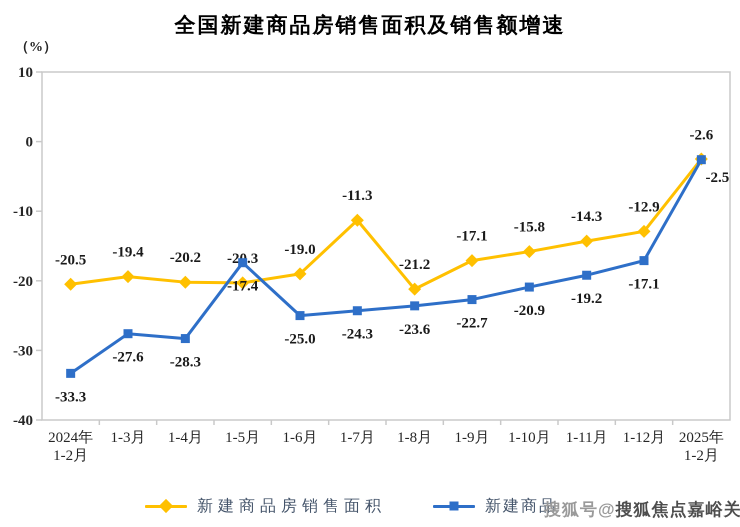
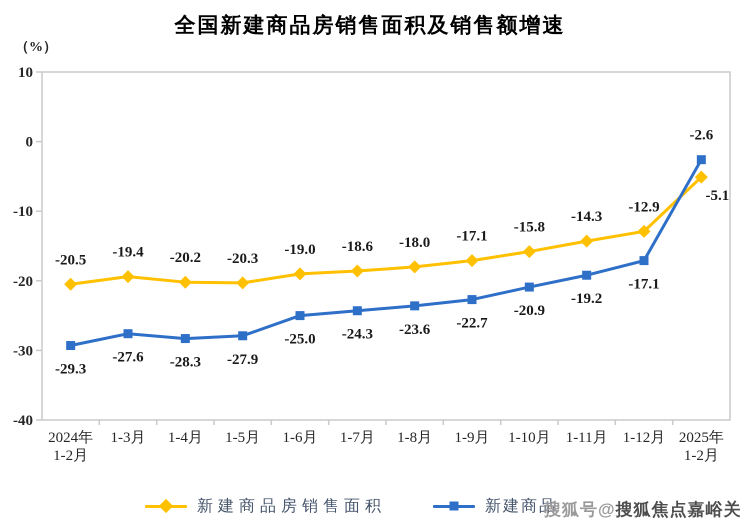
新建商品/2024年 1-2月: -33.3 -> -29.3
新建商品/1-5月: -17.4 -> -27.9
新建商品房销售面积/1-7月: -11.3 -> -18.6
新建商品房销售面积/1-8月: -21.2 -> -18.0
新建商品房销售面积/2025年 1-2月: -2.5 -> -5.1
